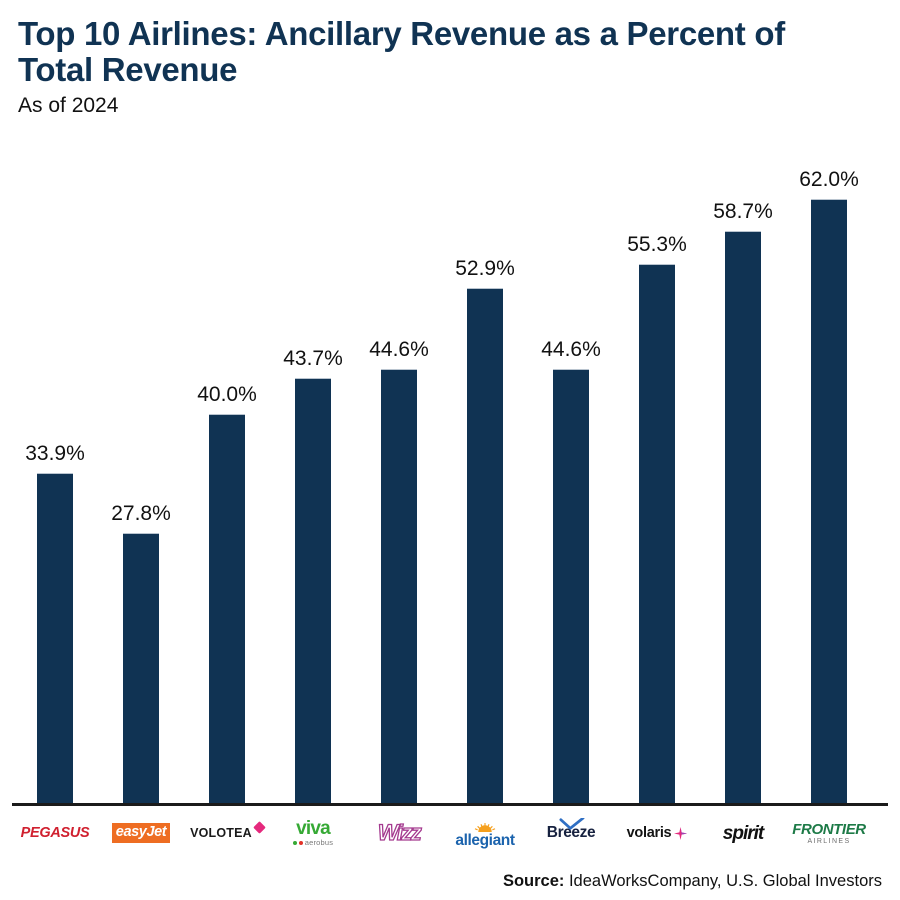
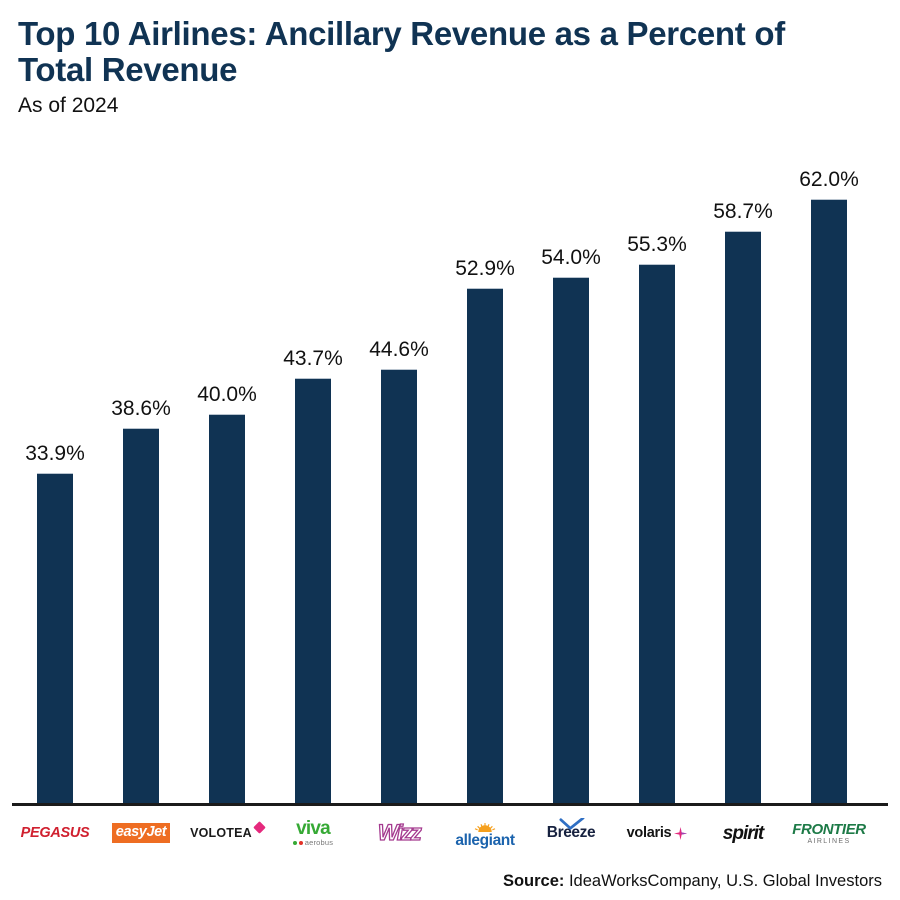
easyJet: 27.8% -> 38.6%
Breeze: 44.6% -> 54.0%
